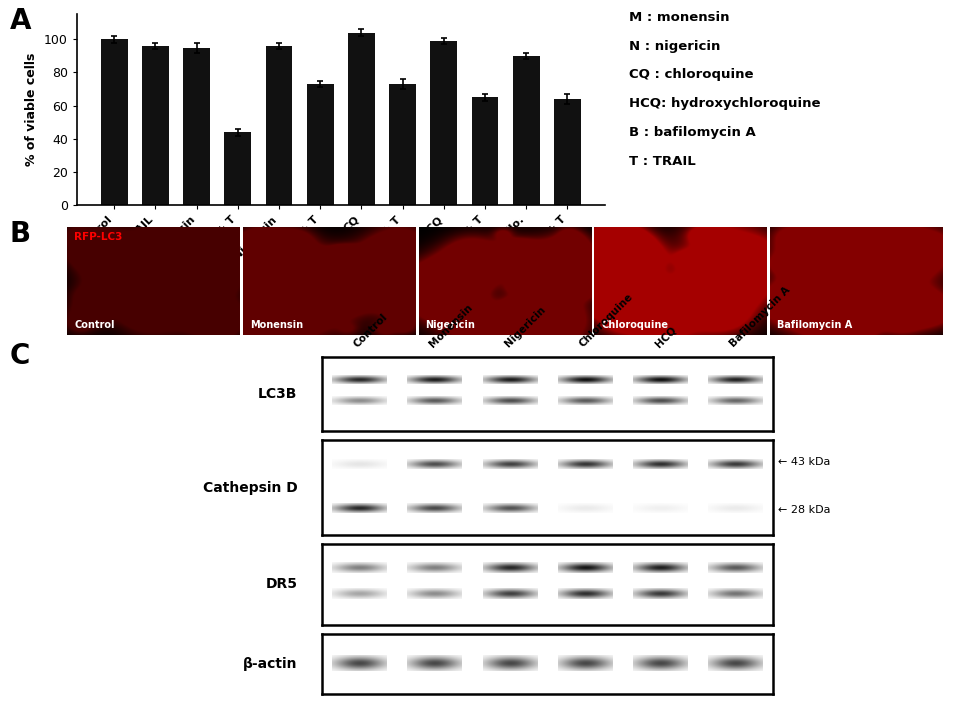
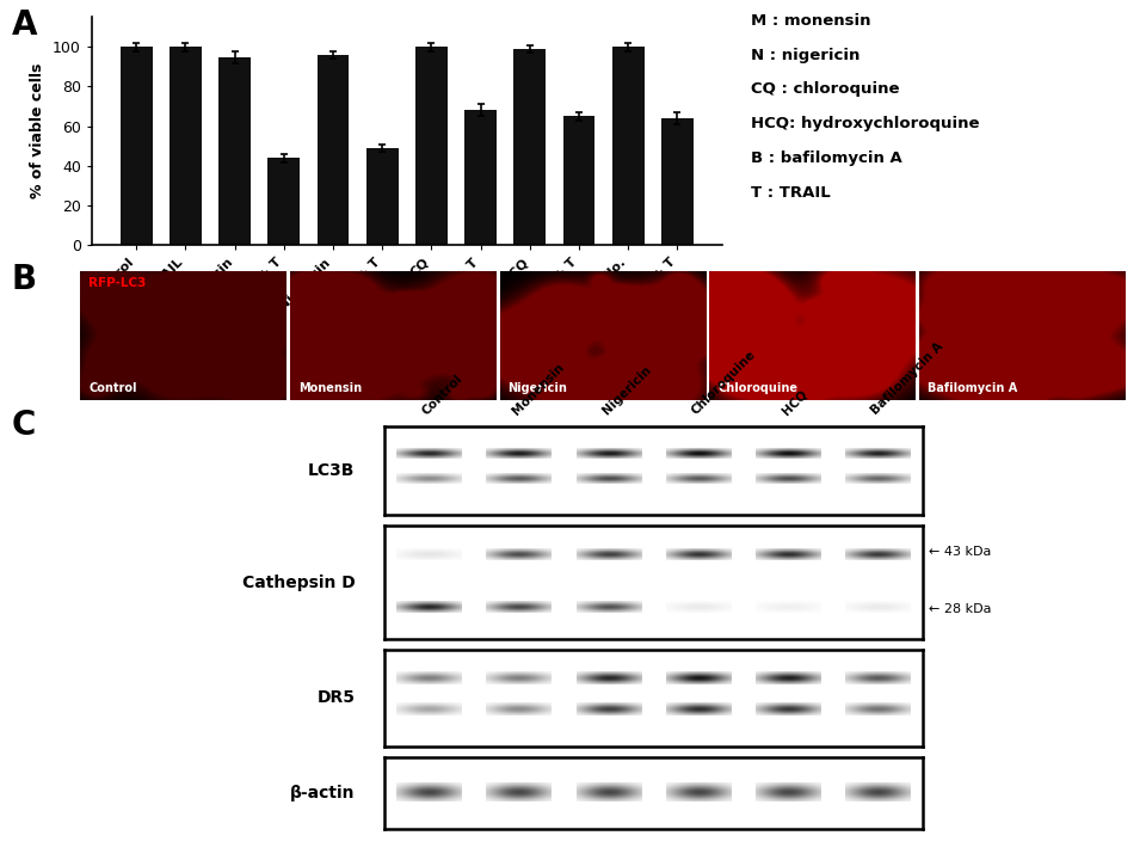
TRAIL: 96 -> 100
N + T: 73 -> 49
CQ: 104 -> 100
CQ + T: 73 -> 68
Bafilo.: 90 -> 100
